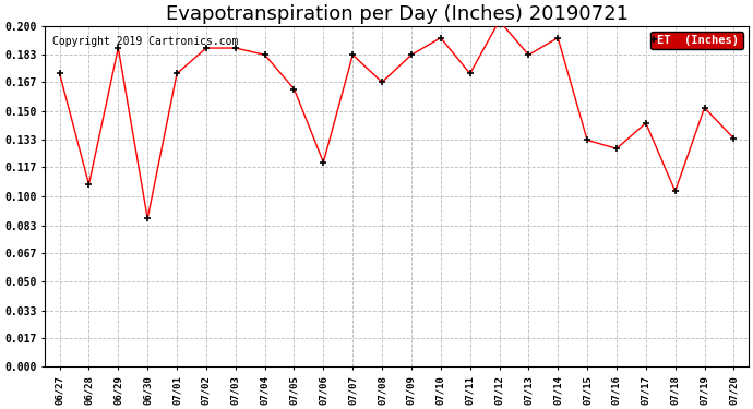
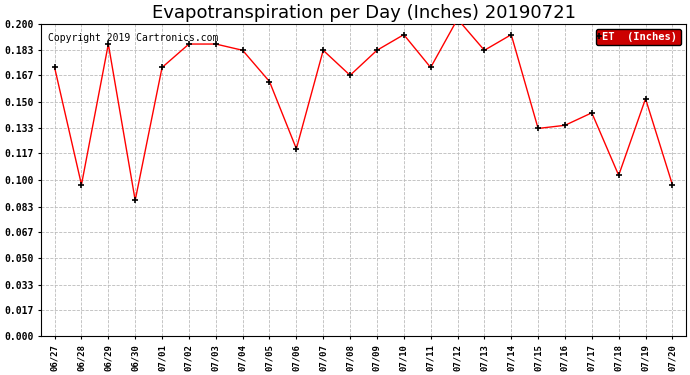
06/28: 0.107 -> 0.097
07/16: 0.128 -> 0.135
07/20: 0.134 -> 0.097
